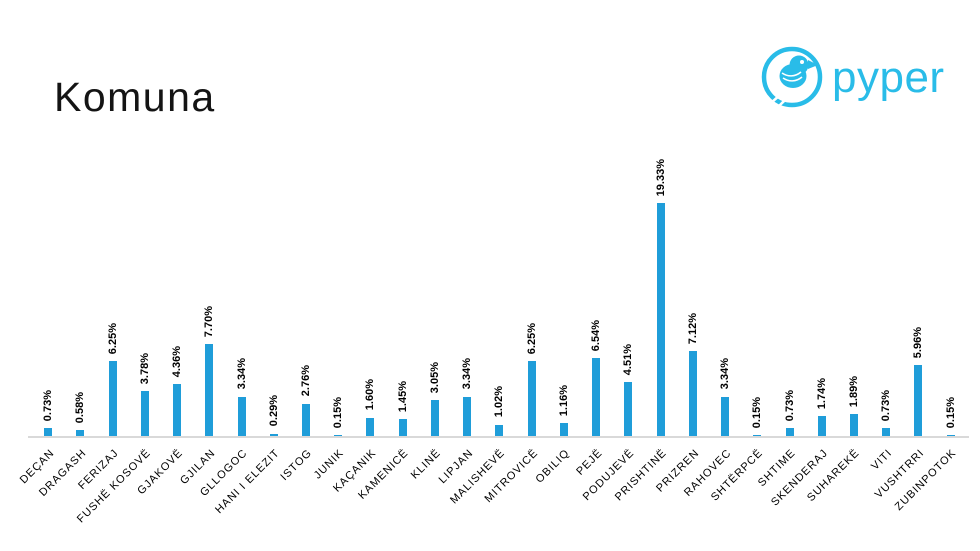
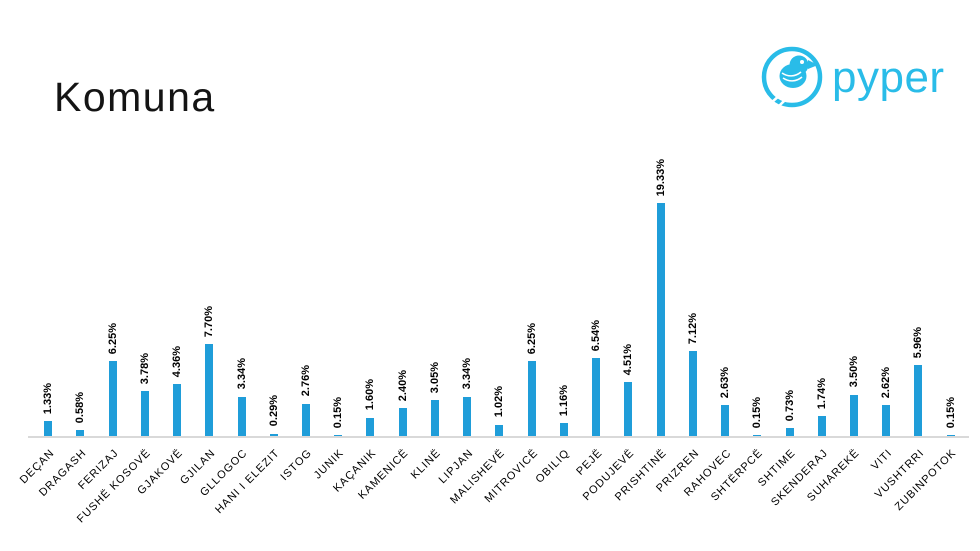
DEÇAN: 0.73% -> 1.33%
KAMENICË: 1.45% -> 2.40%
RAHOVEC: 3.34% -> 2.63%
SUHAREKË: 1.89% -> 3.50%
VITI: 0.73% -> 2.62%
